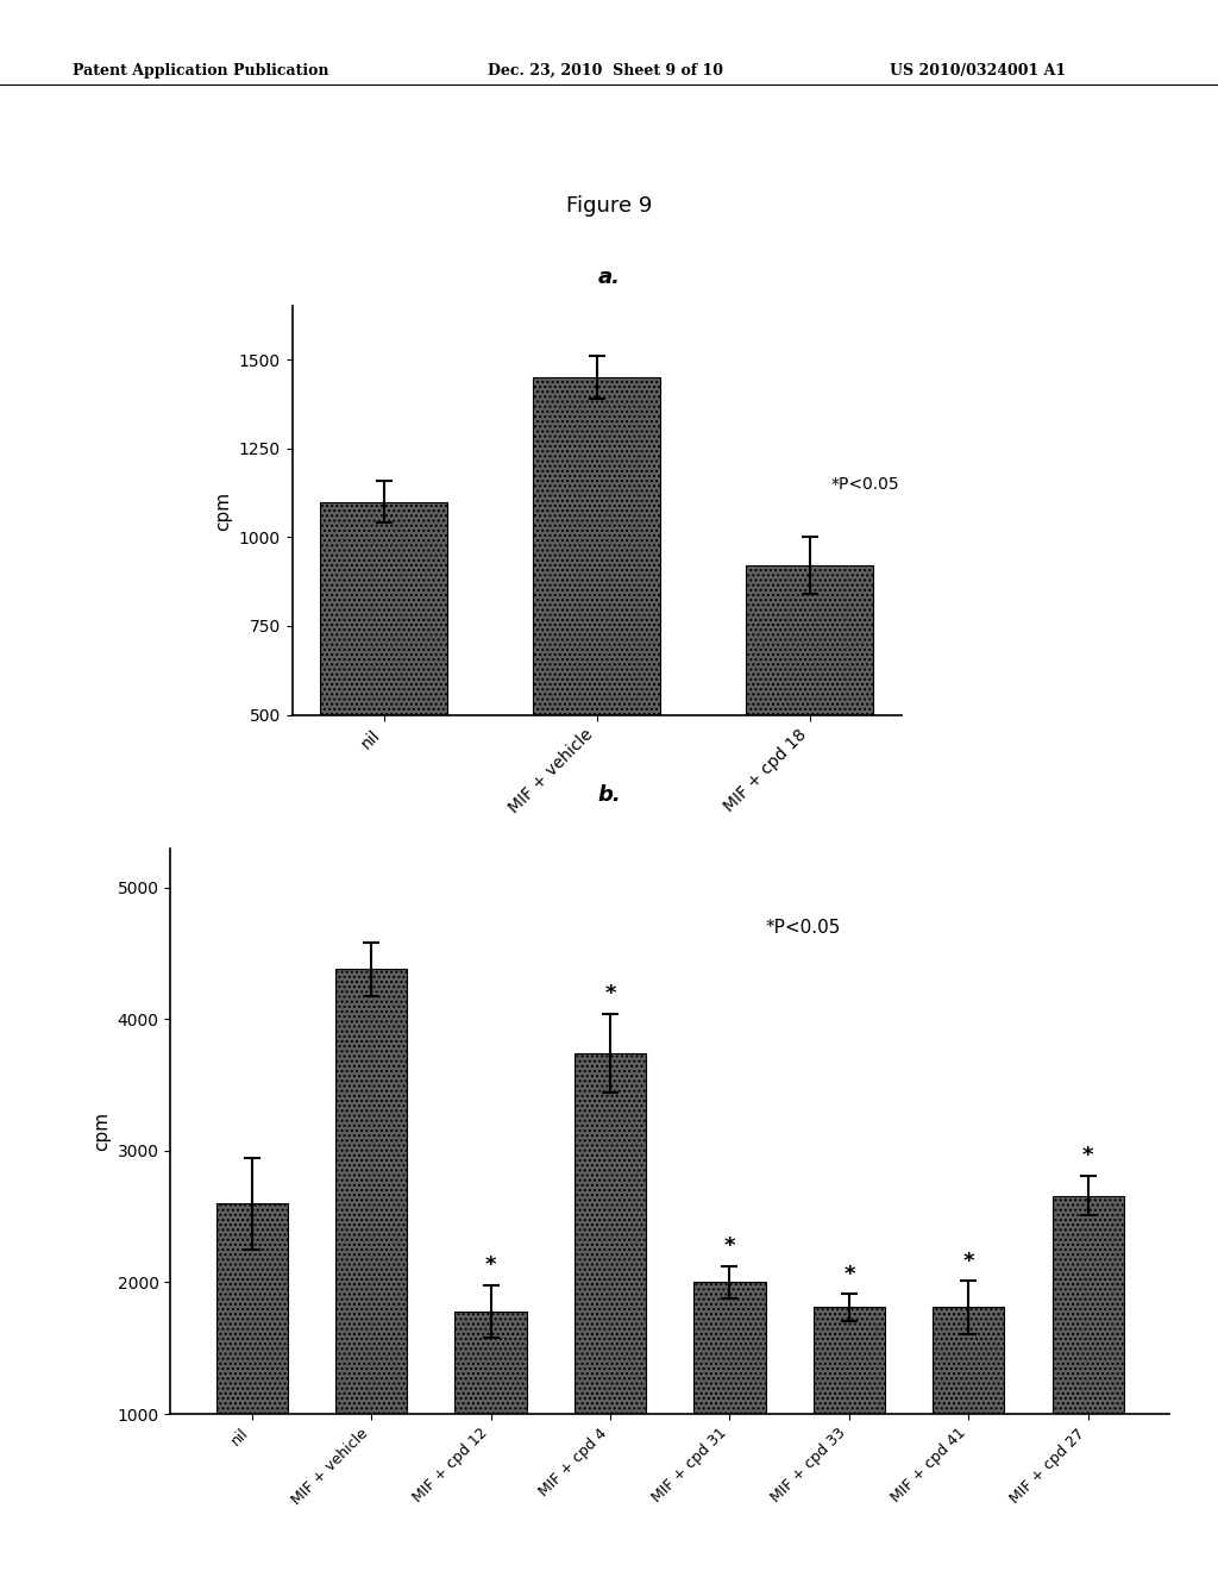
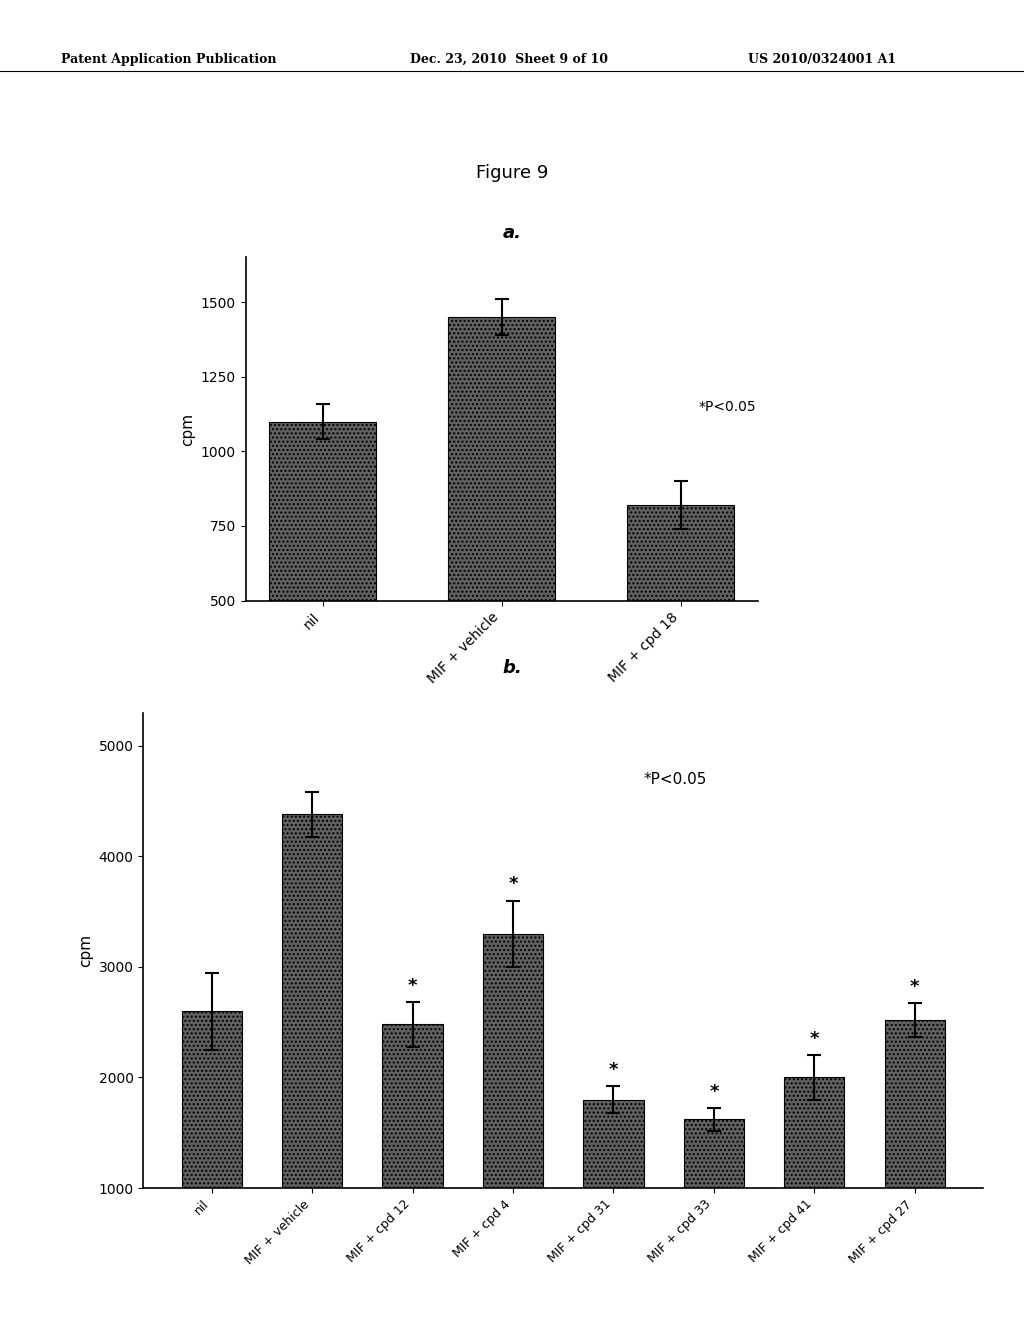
MIF + cpd 18: 920 -> 820
MIF + cpd 12: 1780 -> 2480
MIF + cpd 4: 3740 -> 3300
MIF + cpd 31: 2000 -> 1800
MIF + cpd 33: 1810 -> 1620
MIF + cpd 41: 1810 -> 2000
MIF + cpd 27: 2660 -> 2520
